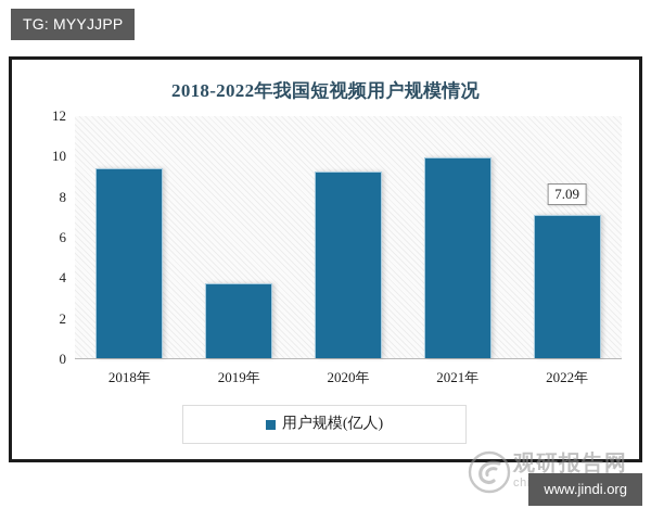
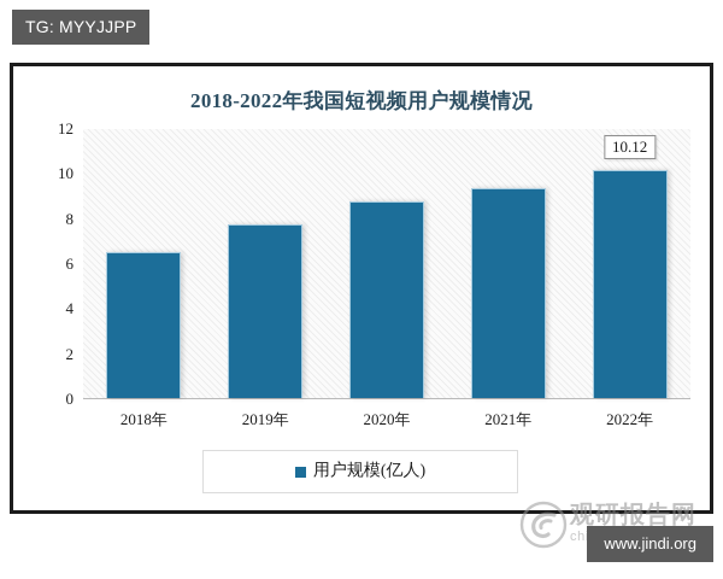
2018年: 9.4 -> 6.5
2019年: 3.7 -> 7.7
2020年: 9.2 -> 8.7
2021年: 9.9 -> 9.3
2022年: 7.09 -> 10.12
